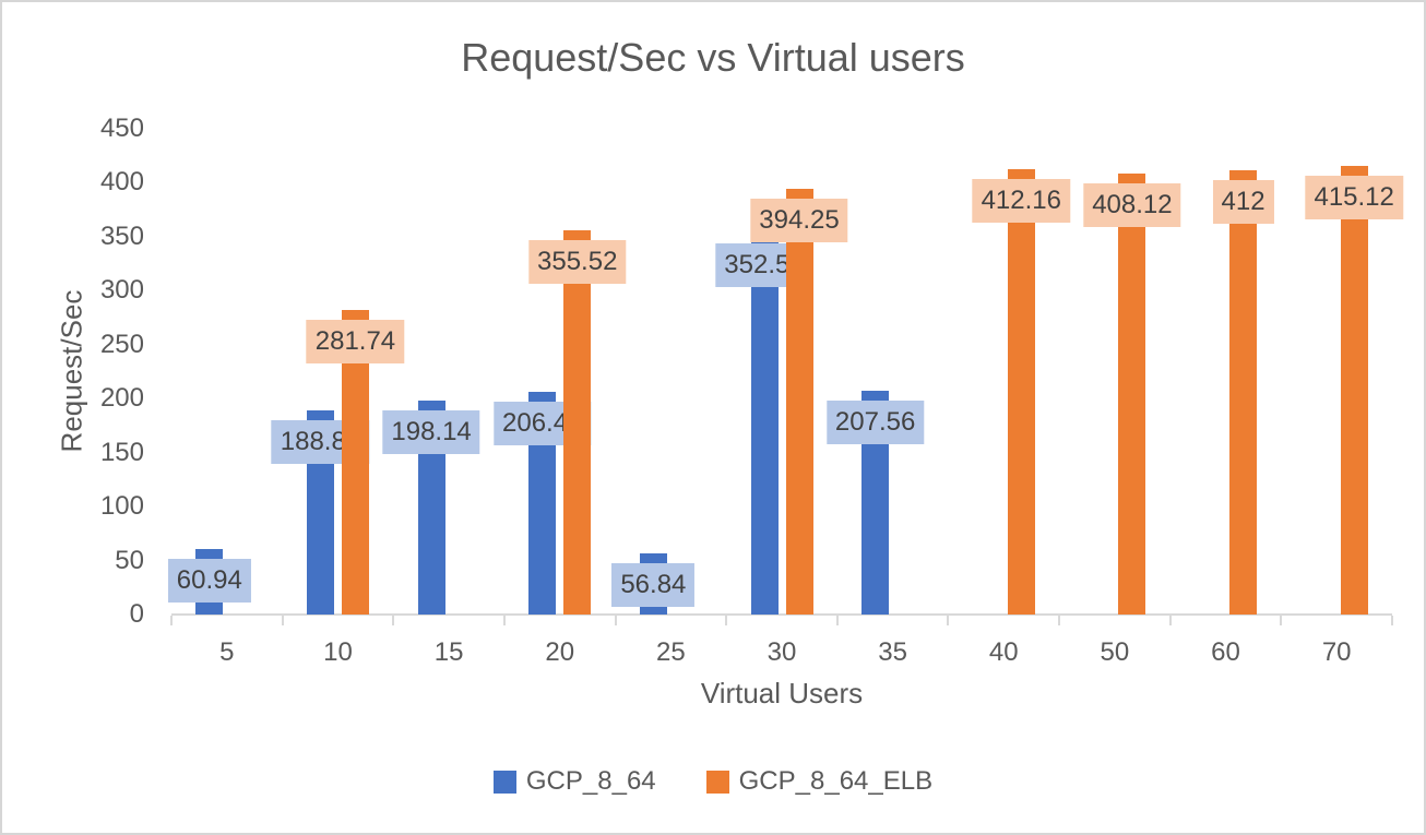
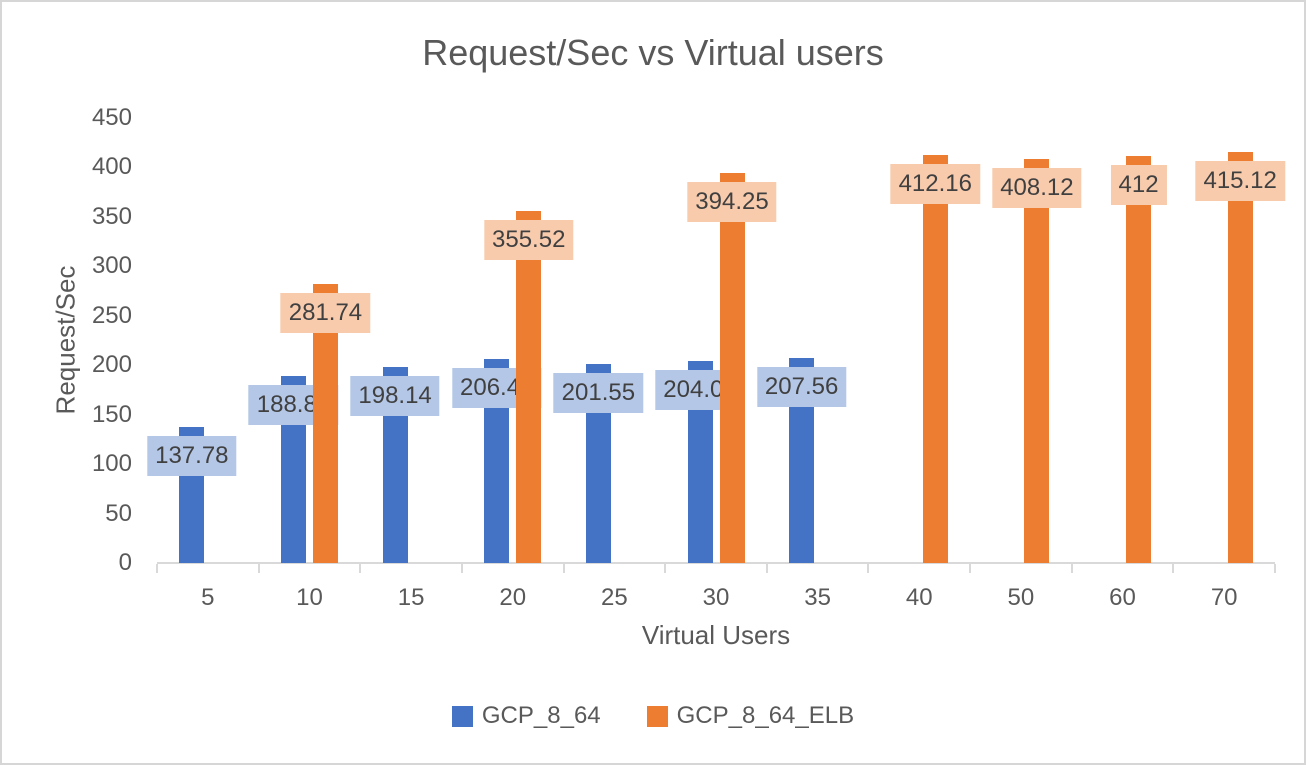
GCP_8_64/5: 60.94 -> 137.78
GCP_8_64/25: 56.84 -> 201.55
GCP_8_64/30: 352.58 -> 204.03
